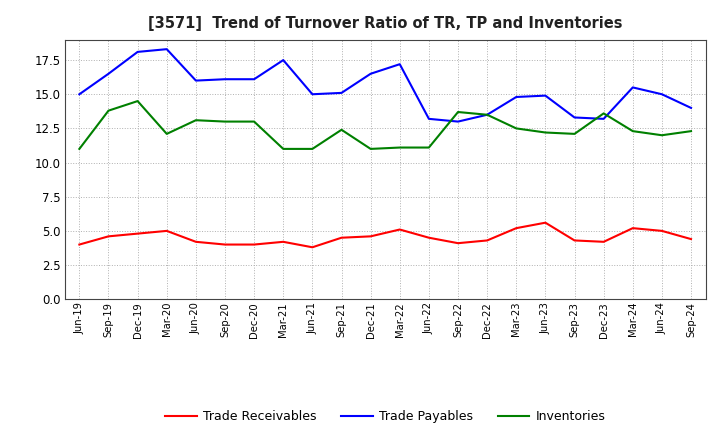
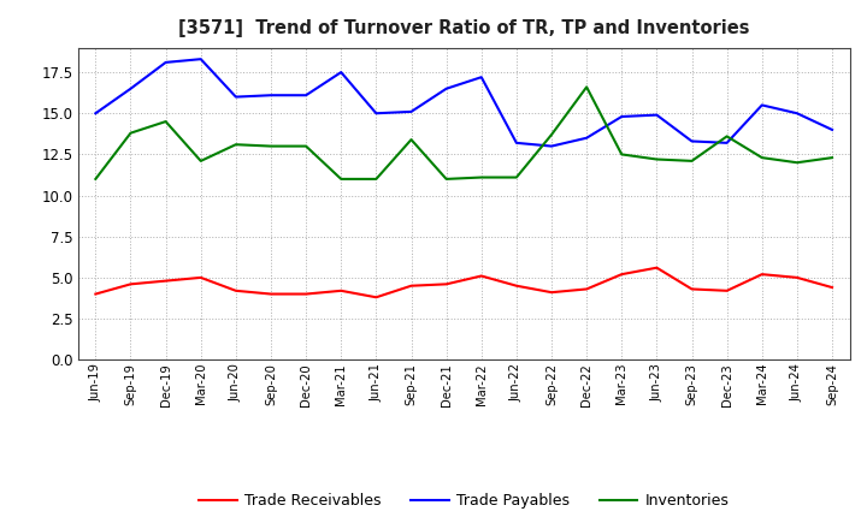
Inventories/Sep-21: 12.4 -> 13.4
Inventories/Dec-22: 13.5 -> 16.6
